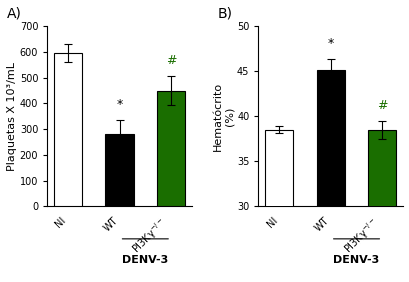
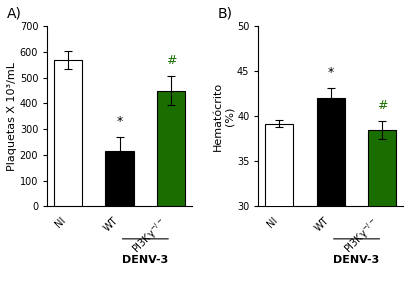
A)/NI: 595 -> 570
A)/WT: 280 -> 215
B)/NI: 38.5 -> 39.2
B)/WT: 45.2 -> 42.0
